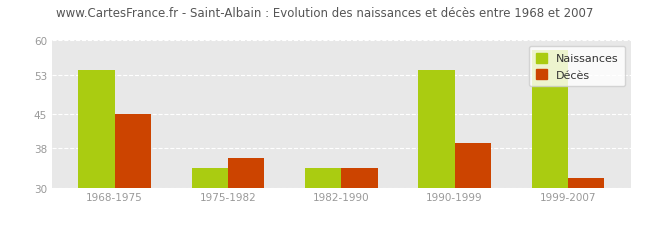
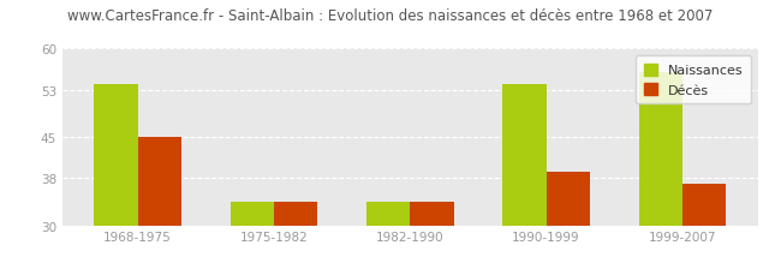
Décès/1975-1982: 36 -> 34
Naissances/1999-2007: 58 -> 56
Décès/1999-2007: 32 -> 37
